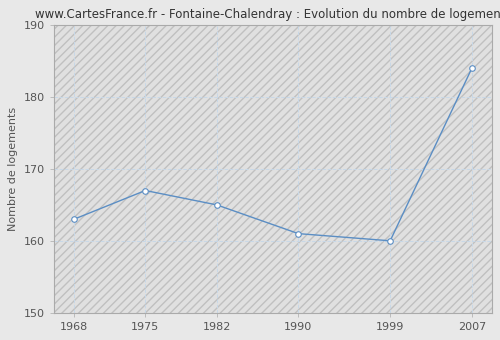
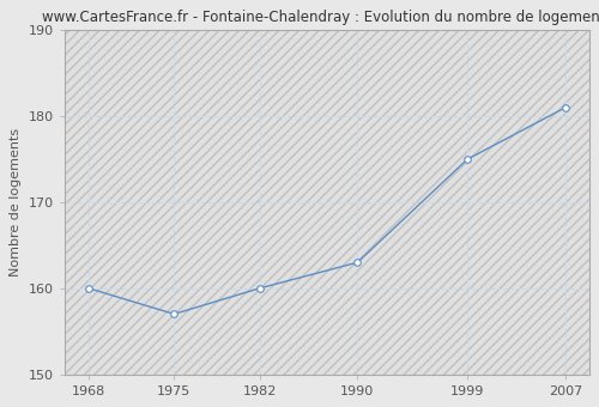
1968: 163 -> 160
1975: 167 -> 157
1982: 165 -> 160
1990: 161 -> 163
1999: 160 -> 175
2007: 184 -> 181
